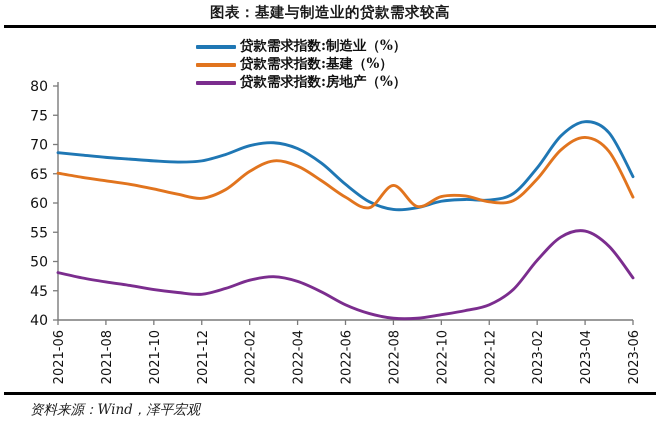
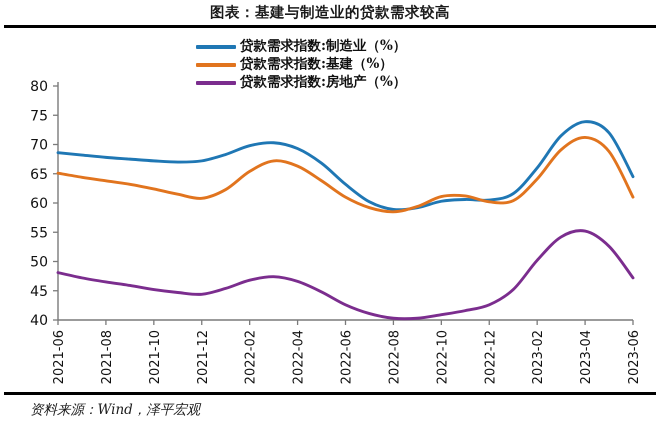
贷款需求指数:基建（%）/2022-08: 63 -> 58
